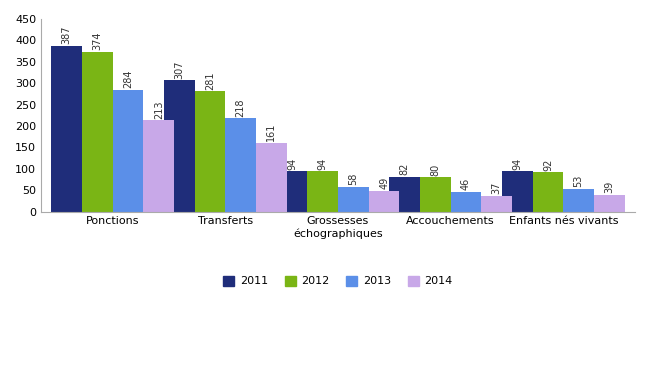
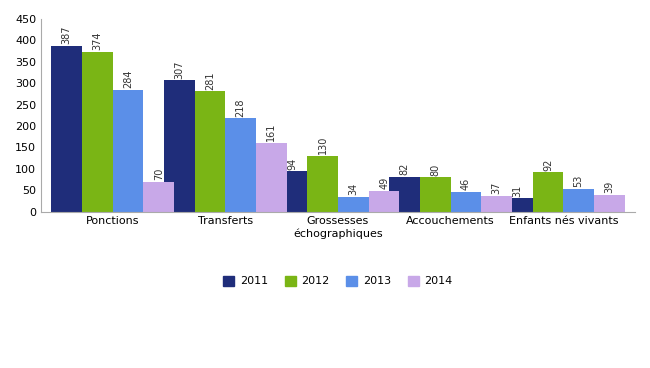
2014/Ponctions: 213 -> 70
2012/Grossesses échographiques: 94 -> 130
2013/Grossesses échographiques: 58 -> 34
2011/Enfants nés vivants: 94 -> 31
